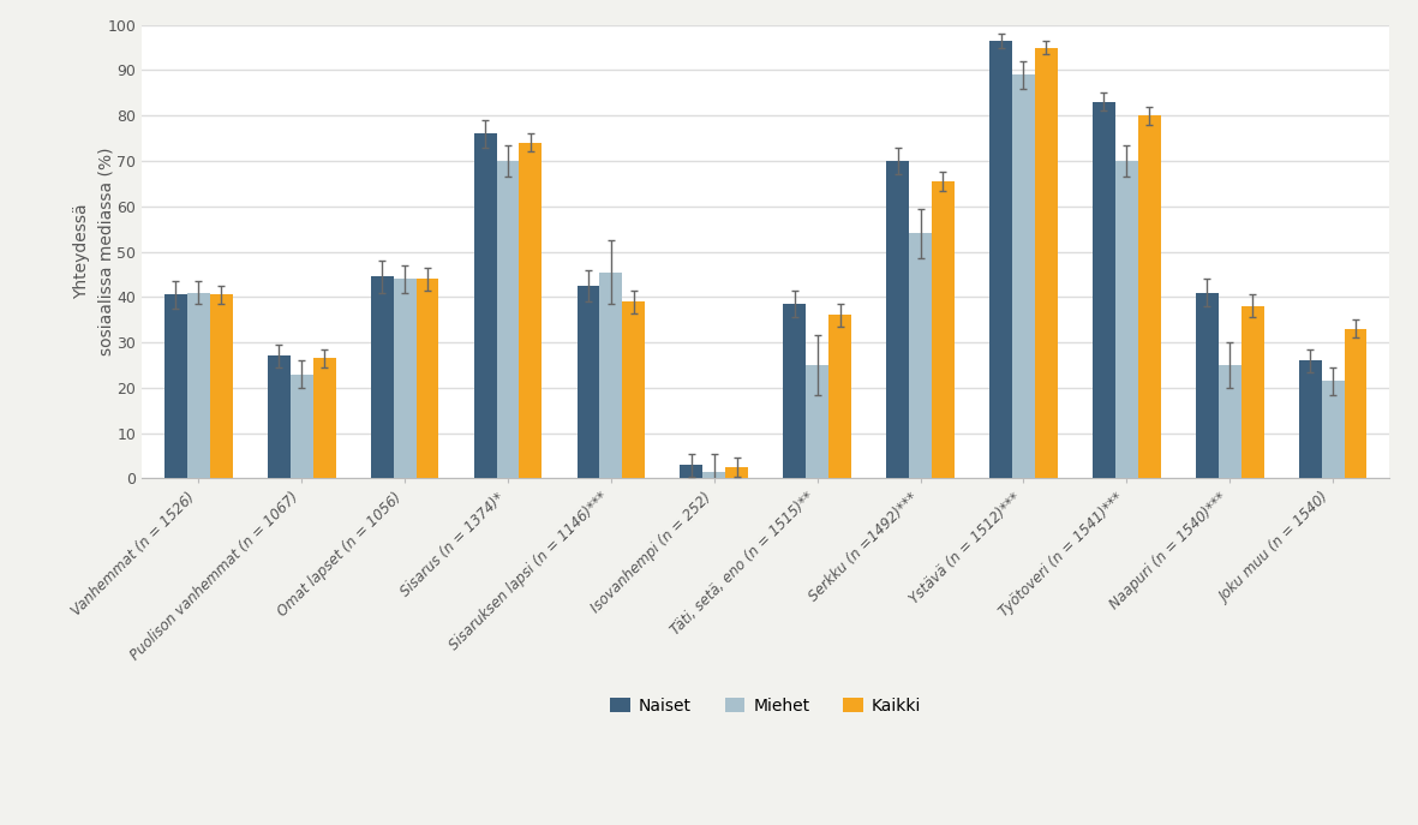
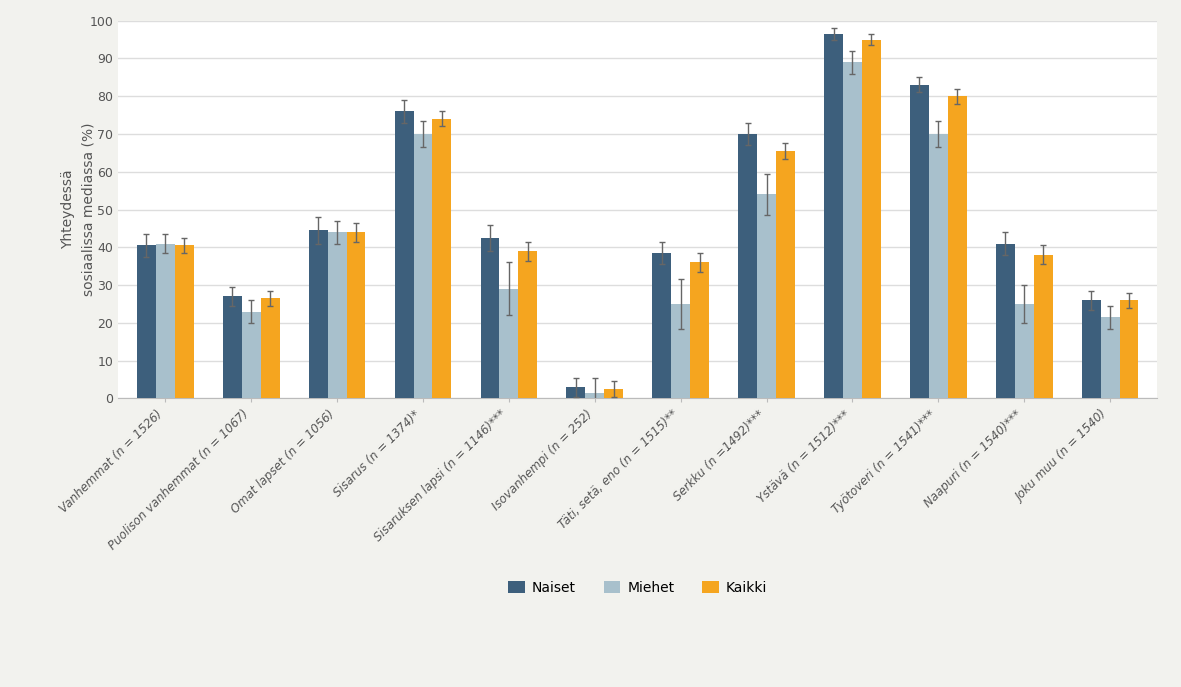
Miehet/Sisaruksen lapsi (n = 1146)***: 45.5 -> 29.0
Kaikki/Joku muu (n = 1540): 33.0 -> 26.0
